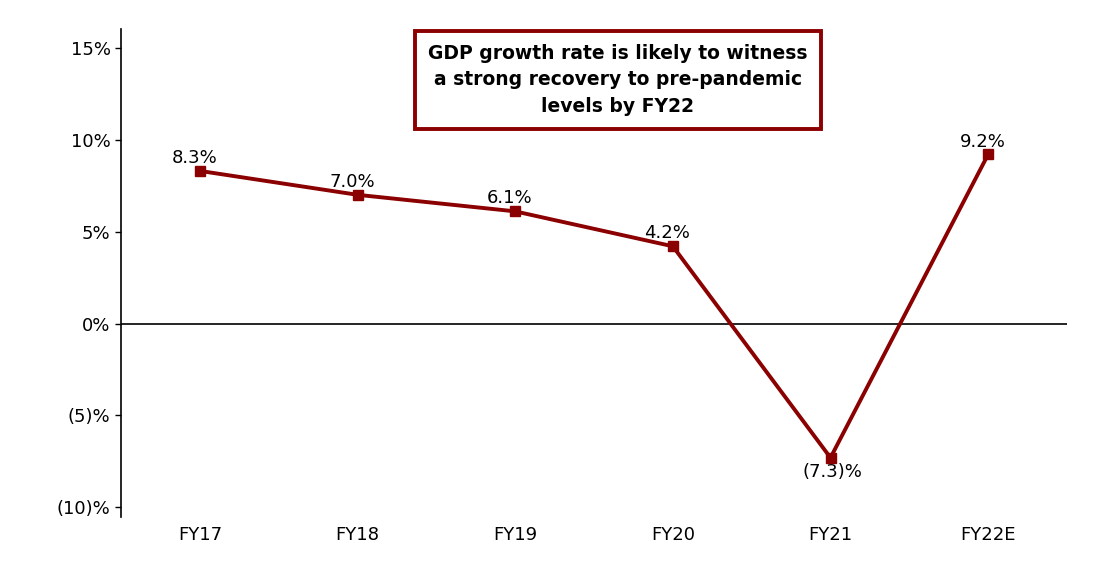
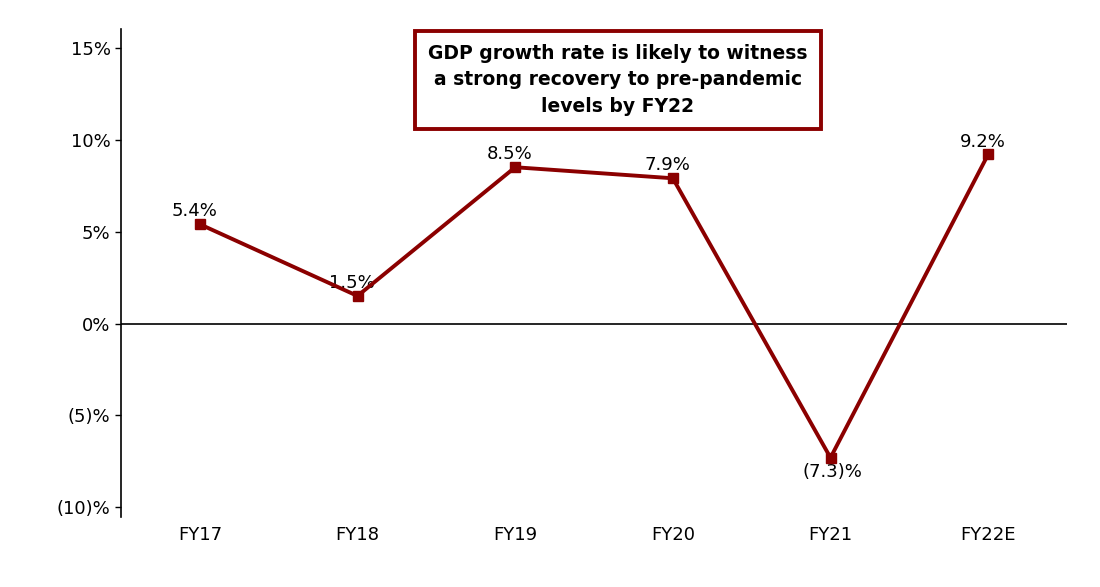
FY17: 8.3% -> 5.4%
FY18: 7.0% -> 1.5%
FY19: 6.1% -> 8.5%
FY20: 4.2% -> 7.9%
